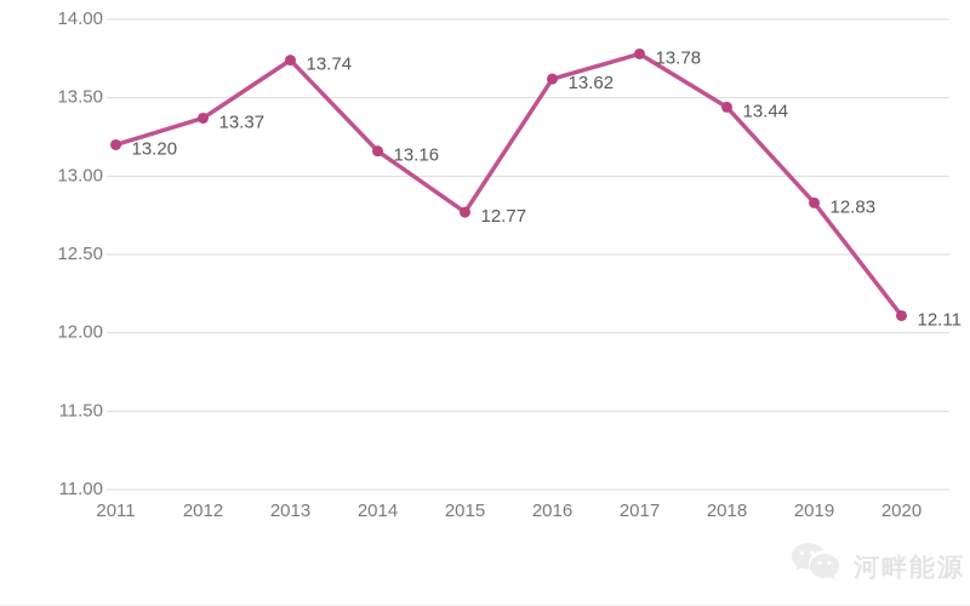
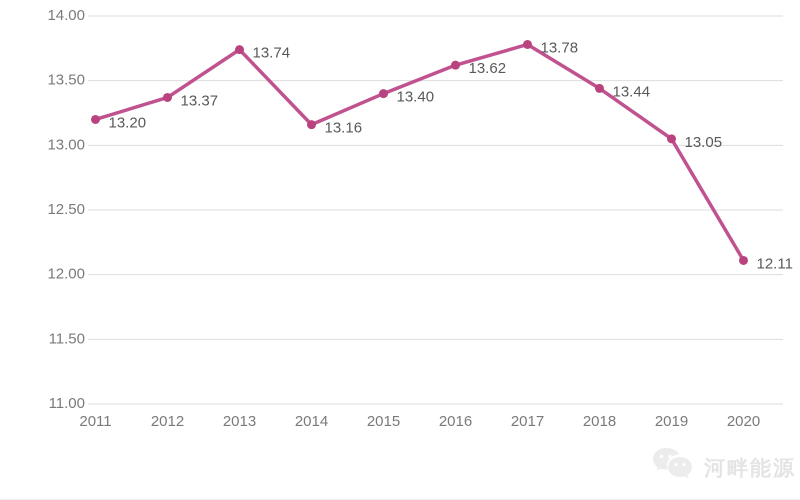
2015: 12.77 -> 13.40
2019: 12.83 -> 13.05
